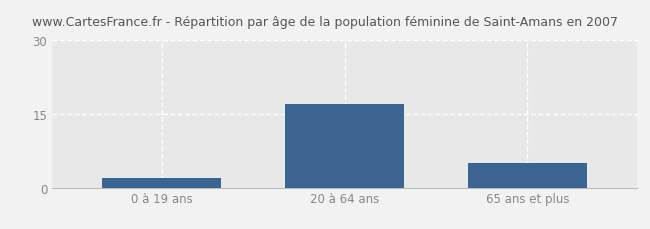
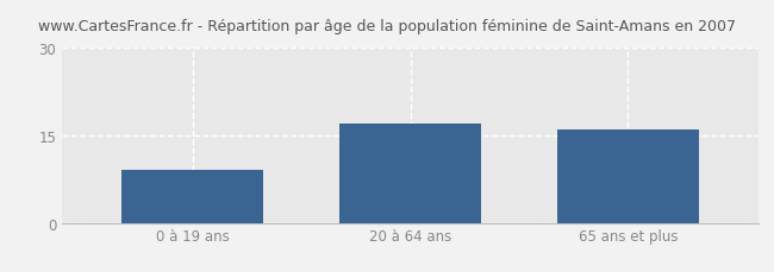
0 à 19 ans: 2 -> 9
65 ans et plus: 5 -> 16
